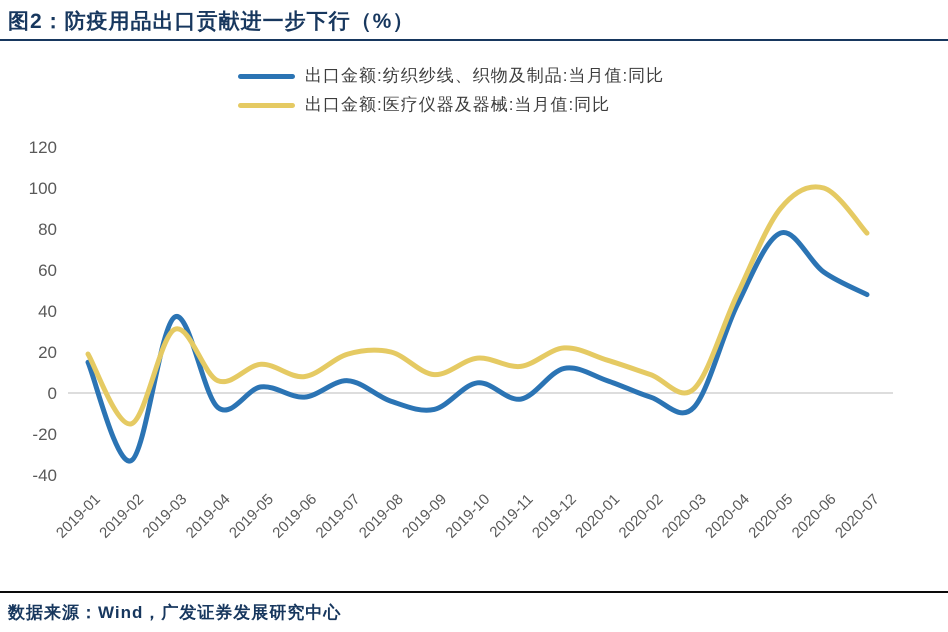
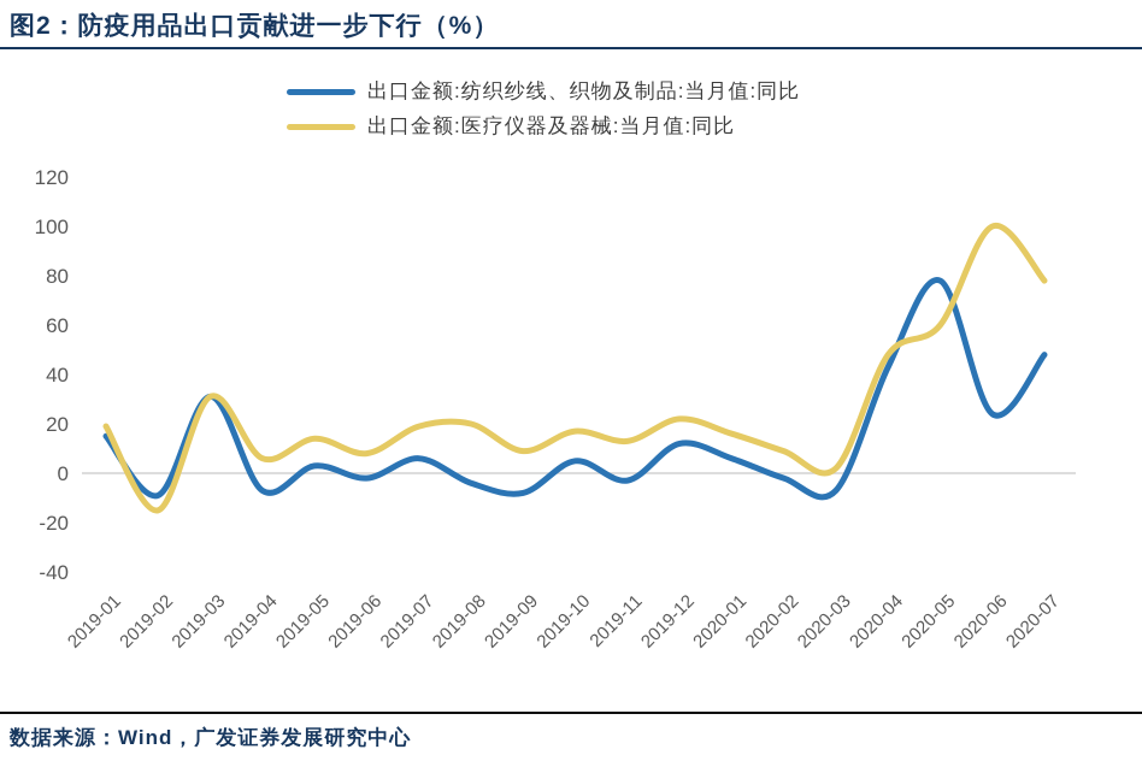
出口金额:纺织纱线、织物及制品:当月值:同比/2019-02: -33 -> -9
出口金额:纺织纱线、织物及制品:当月值:同比/2019-03: 37 -> 31
出口金额:医疗仪器及器械:当月值:同比/2020-05: 90 -> 60
出口金额:纺织纱线、织物及制品:当月值:同比/2020-06: 59 -> 24
